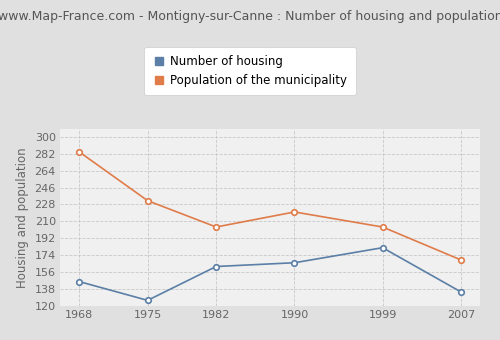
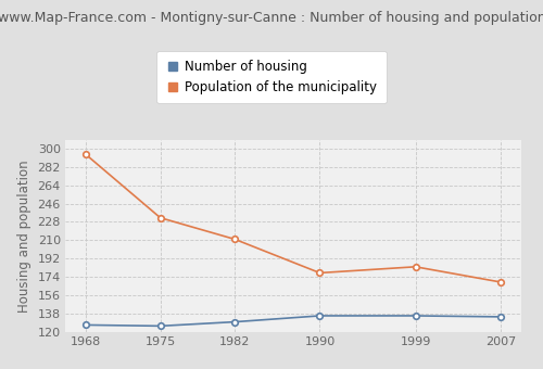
Number of housing/1968: 146 -> 127
Population of the municipality/1968: 284 -> 294
Number of housing/1982: 162 -> 130
Population of the municipality/1982: 204 -> 211
Number of housing/1990: 166 -> 136
Population of the municipality/1990: 220 -> 178
Number of housing/1999: 182 -> 136
Population of the municipality/1999: 204 -> 184
